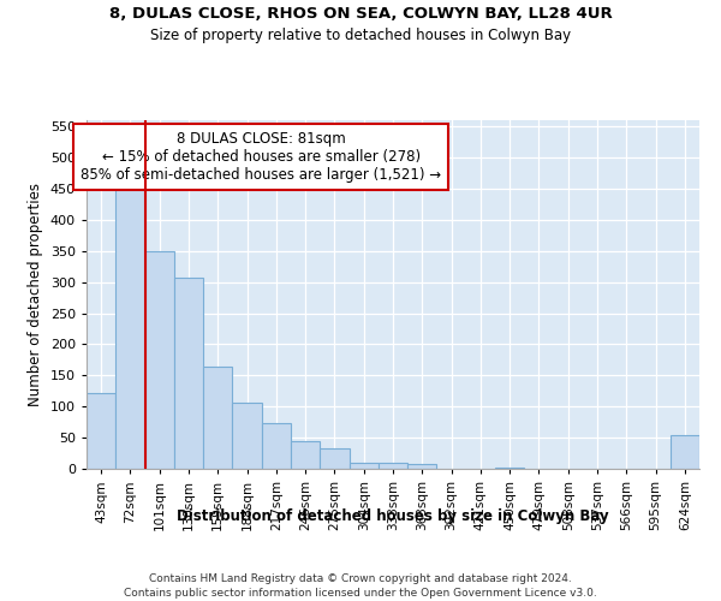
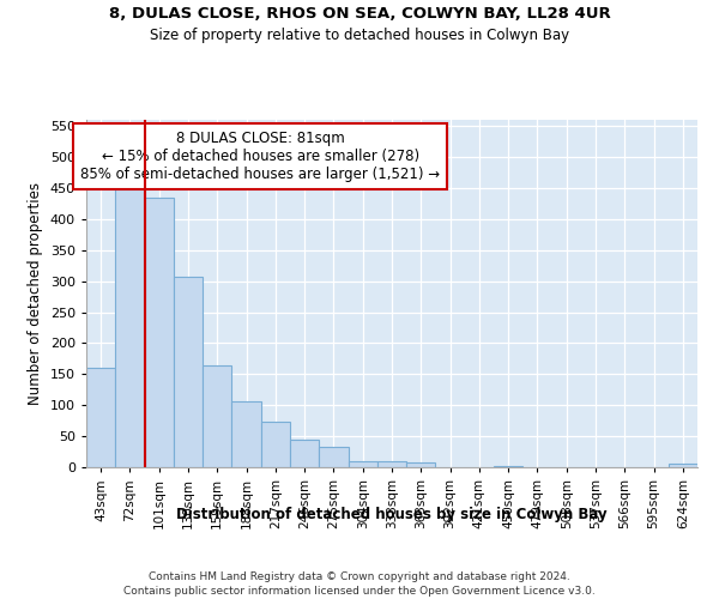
43sqm: 122 -> 160
101sqm: 350 -> 435
624sqm: 54 -> 5
